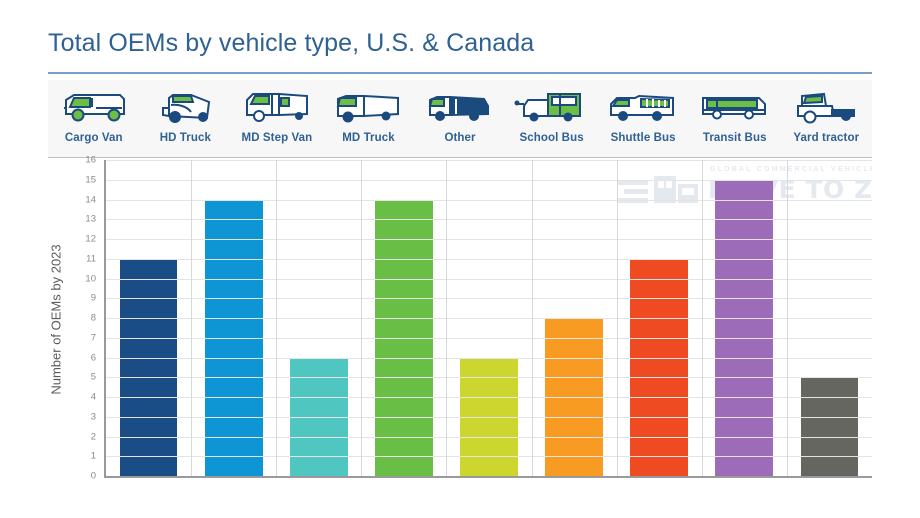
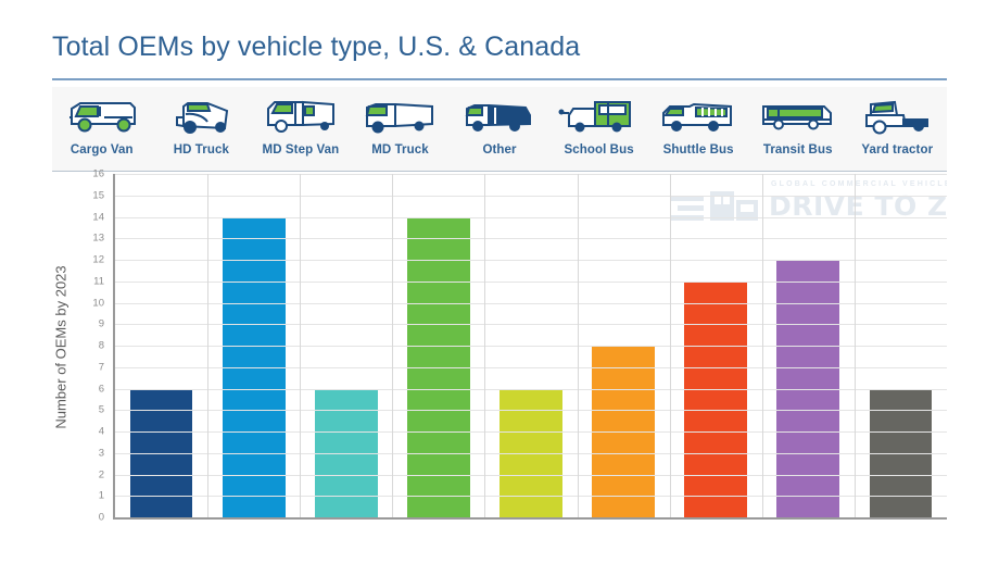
Cargo Van: 11 -> 6
Transit Bus: 15 -> 12
Yard tractor: 5 -> 6
